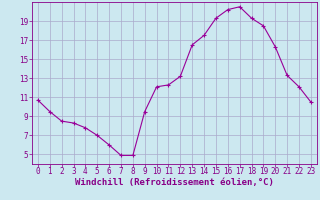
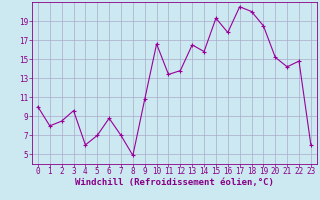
0: 10.7 -> 10.0
1: 9.5 -> 8.0
3: 8.3 -> 9.6
4: 7.8 -> 6.0
6: 6.0 -> 8.8
7: 4.9 -> 7.0
9: 9.5 -> 10.8
10: 12.1 -> 16.6
11: 12.3 -> 13.4
12: 13.2 -> 13.8
14: 17.5 -> 15.8
16: 20.2 -> 17.8
18: 19.3 -> 20.0
20: 16.3 -> 15.2
21: 13.3 -> 14.2
22: 12.1 -> 14.8
23: 10.5 -> 6.0
